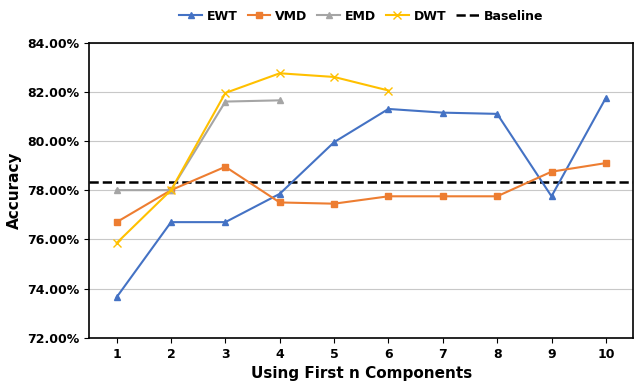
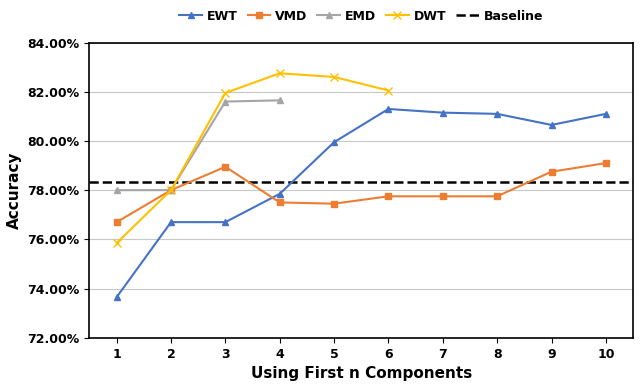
EWT/9: 77.75% -> 80.65%
EWT/10: 81.75% -> 81.10%
